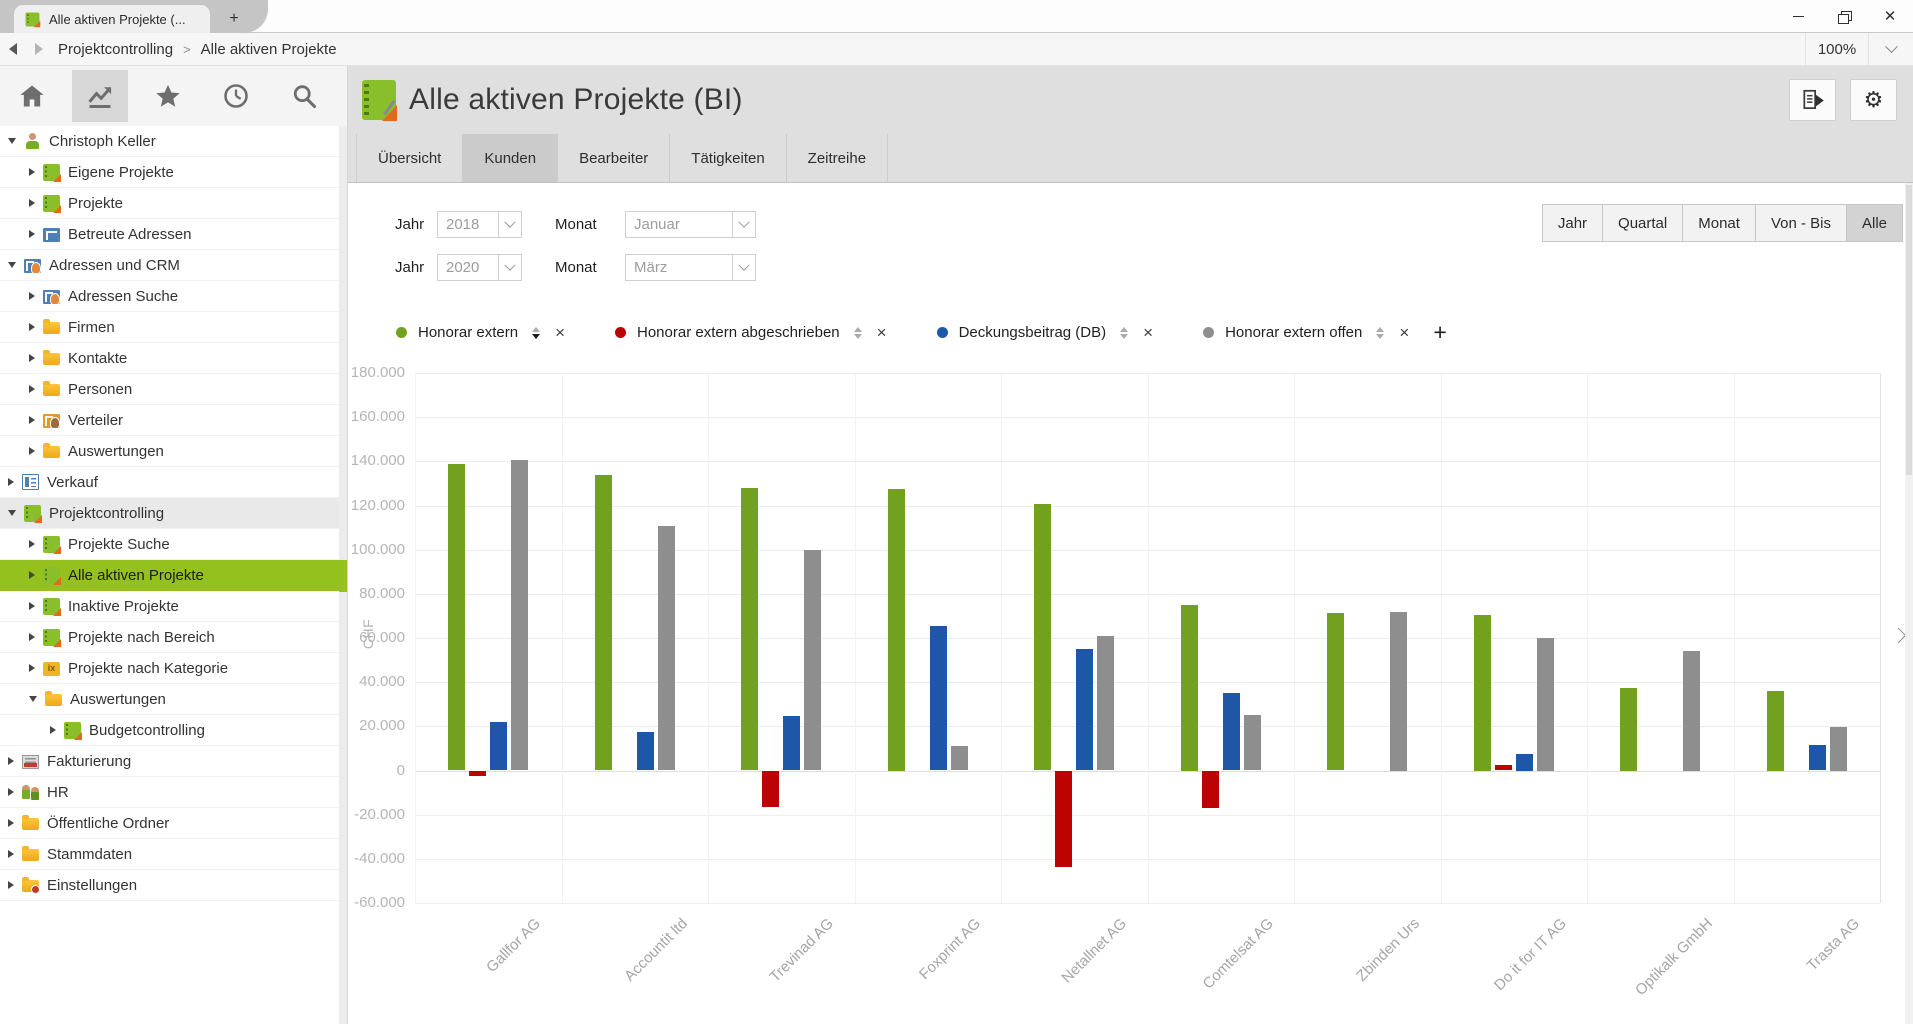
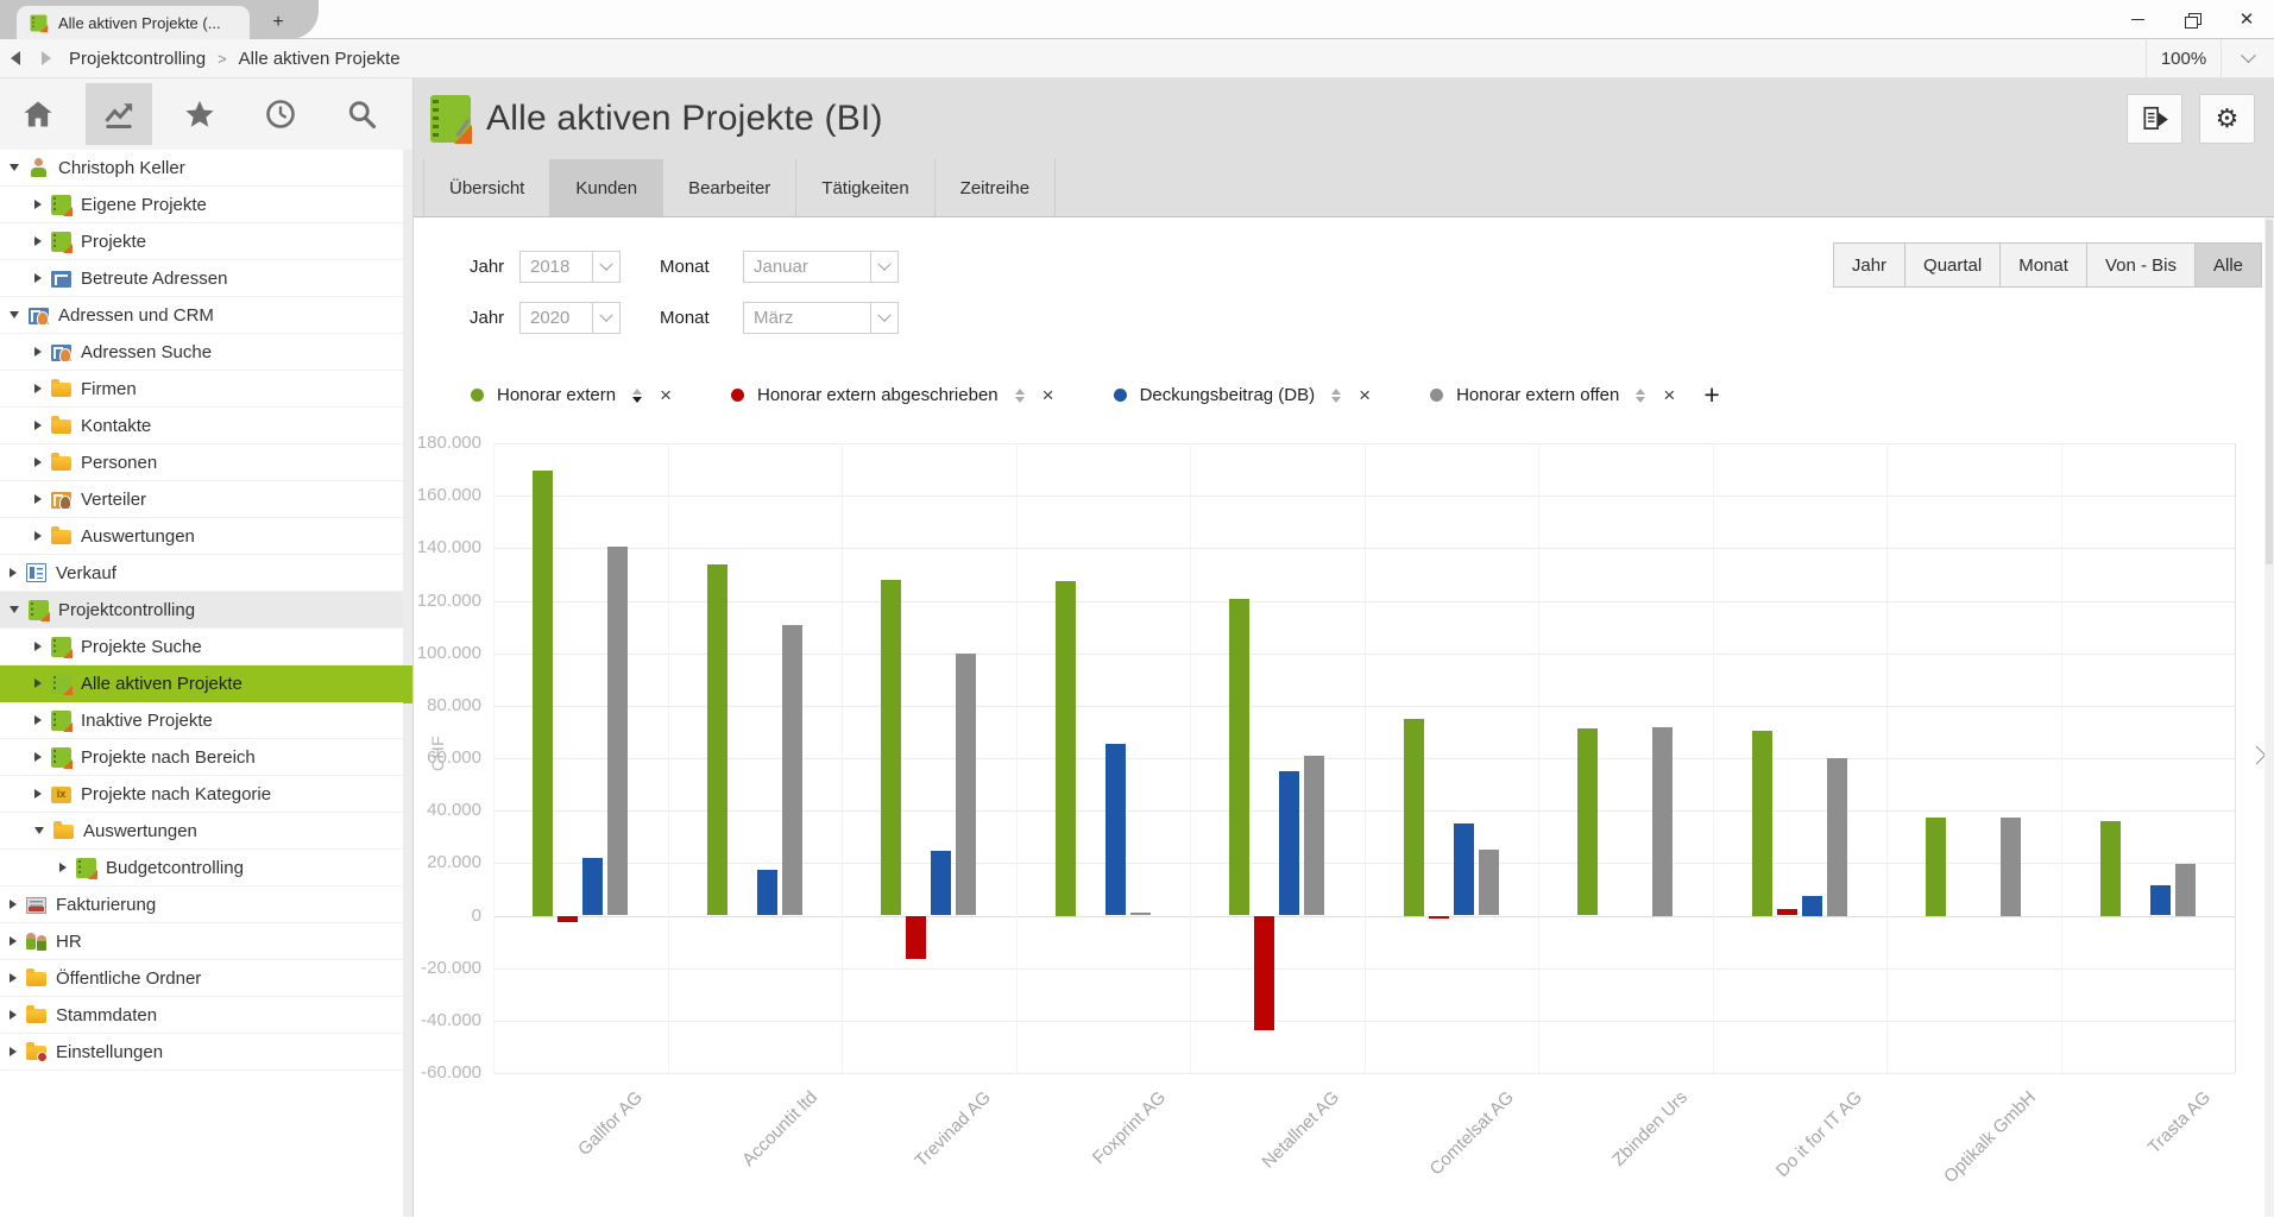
Honorar extern/Gallfor AG: 139000 -> 170000
Honorar extern offen/Foxprint AG: 11000 -> 1000
Honorar extern abgeschrieben/Comtelsat AG: -17000 -> -1000
Honorar extern offen/Optikalk GmbH: 54000 -> 38000
